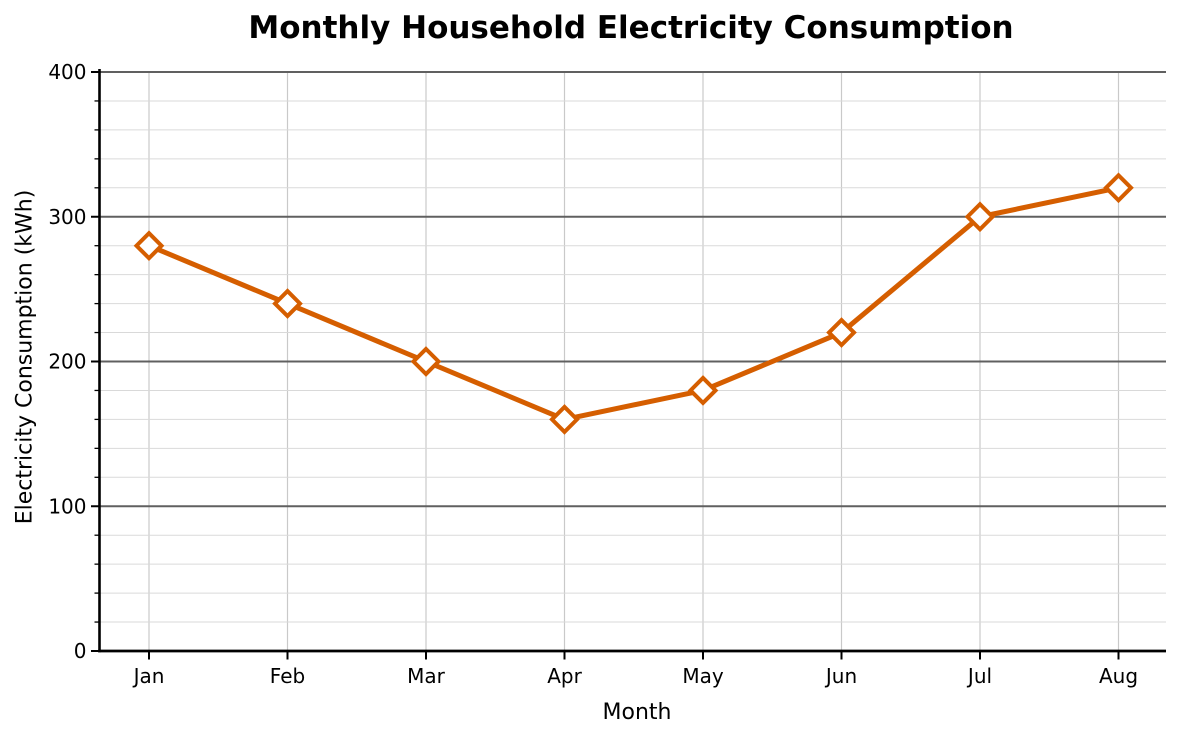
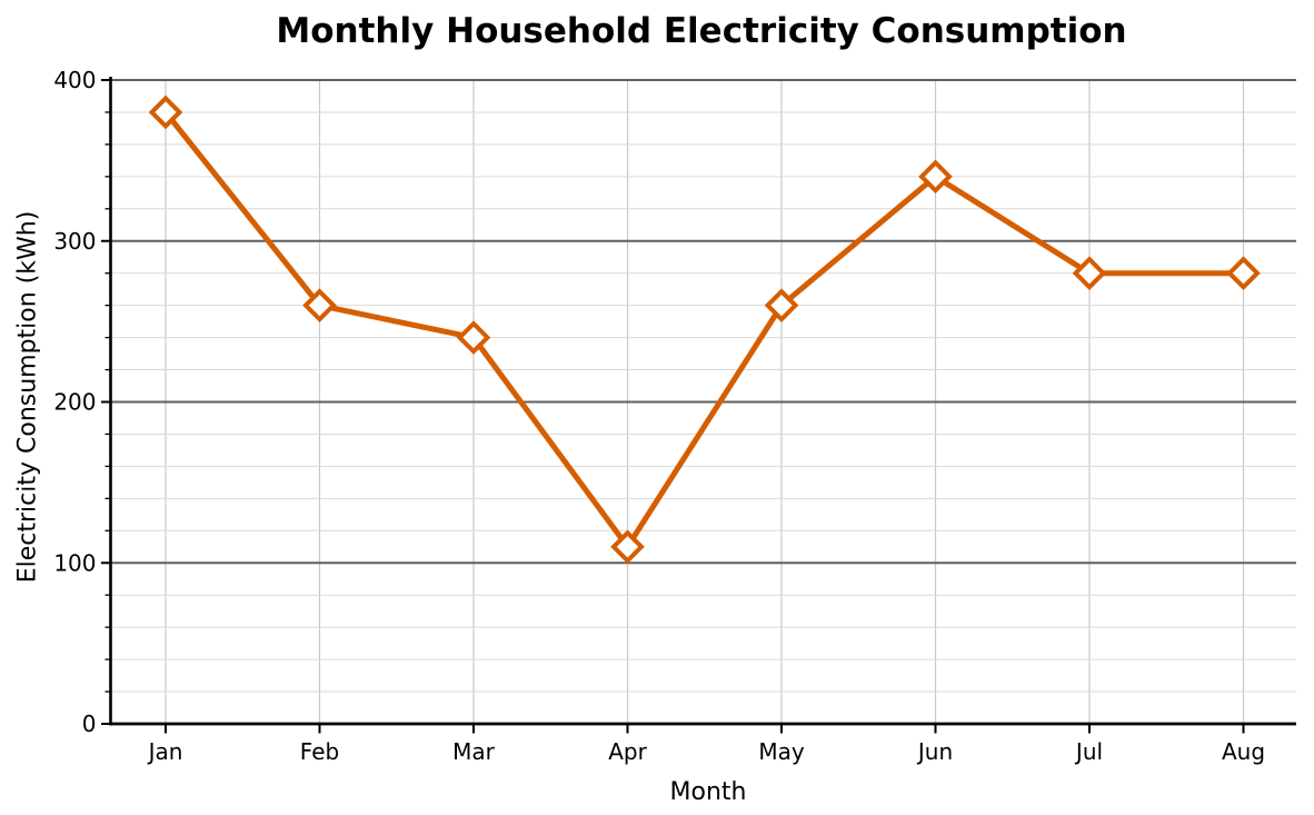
Jan: 280 -> 380
Feb: 240 -> 260
Mar: 200 -> 240
Apr: 160 -> 110
May: 180 -> 260
Jun: 220 -> 340
Jul: 300 -> 280
Aug: 320 -> 280
